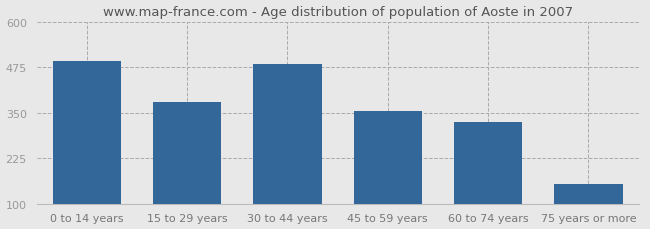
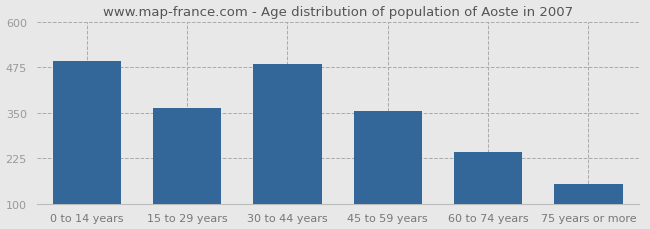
15 to 29 years: 380 -> 362
60 to 74 years: 325 -> 243
